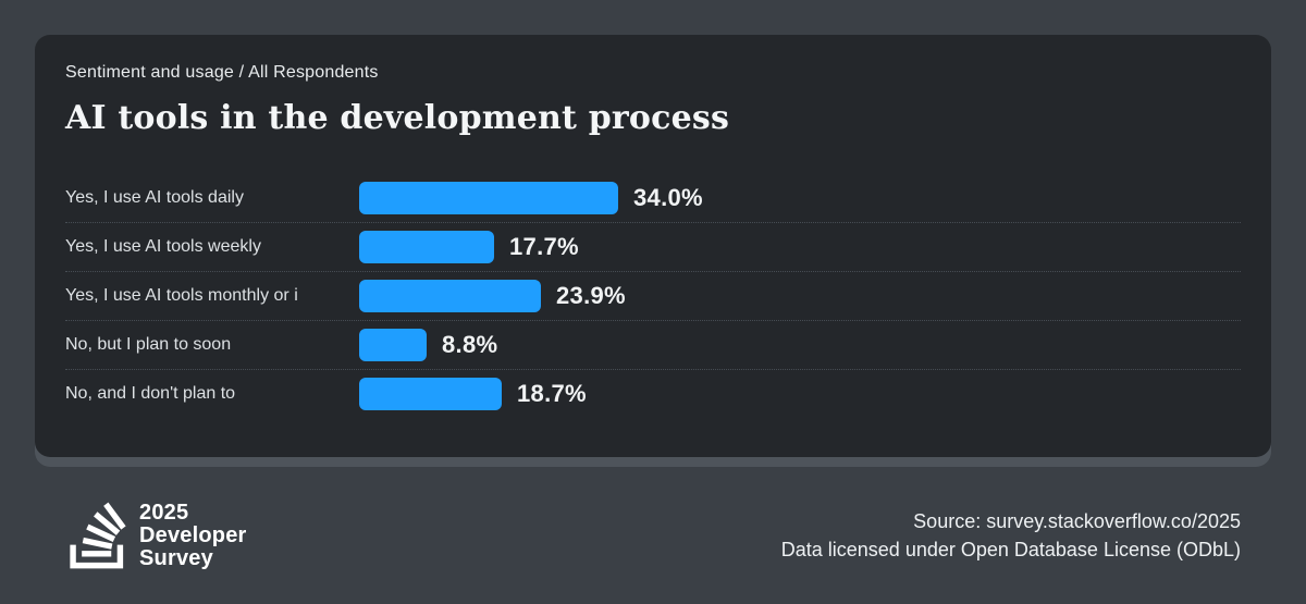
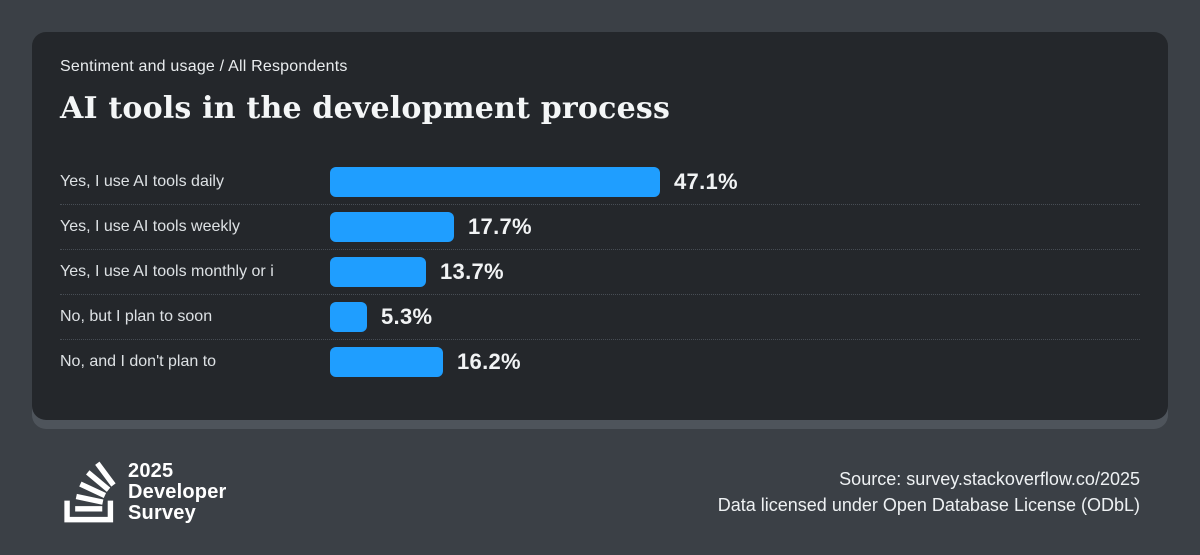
Yes, I use AI tools daily: 34.0% -> 47.1%
Yes, I use AI tools monthly or i: 23.9% -> 13.7%
No, but I plan to soon: 8.8% -> 5.3%
No, and I don't plan to: 18.7% -> 16.2%
